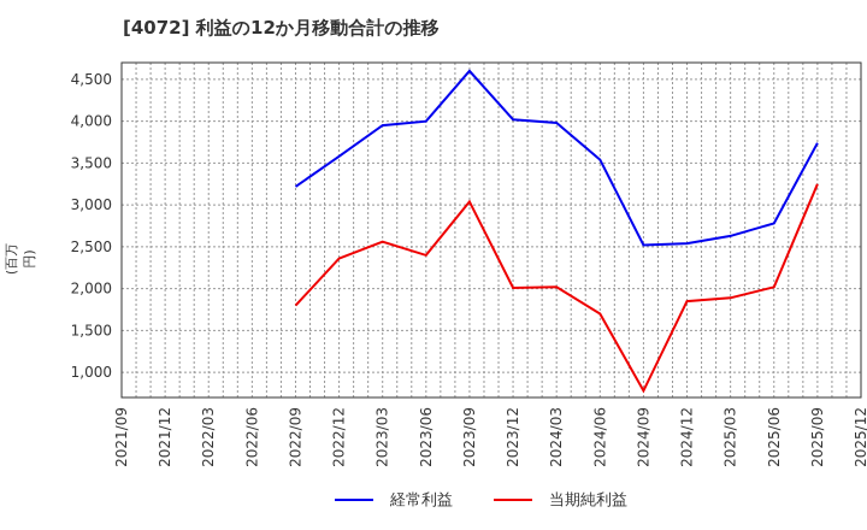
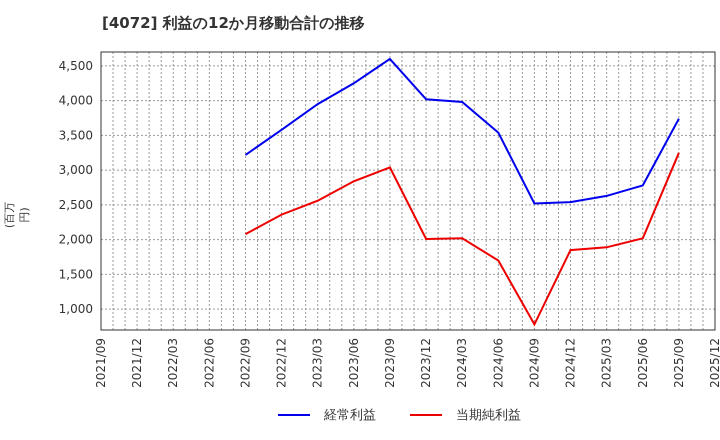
当期純利益/2022/09: 1800 -> 2100
経常利益/2023/06: 4000 -> 4200
当期純利益/2023/06: 2400 -> 2800
